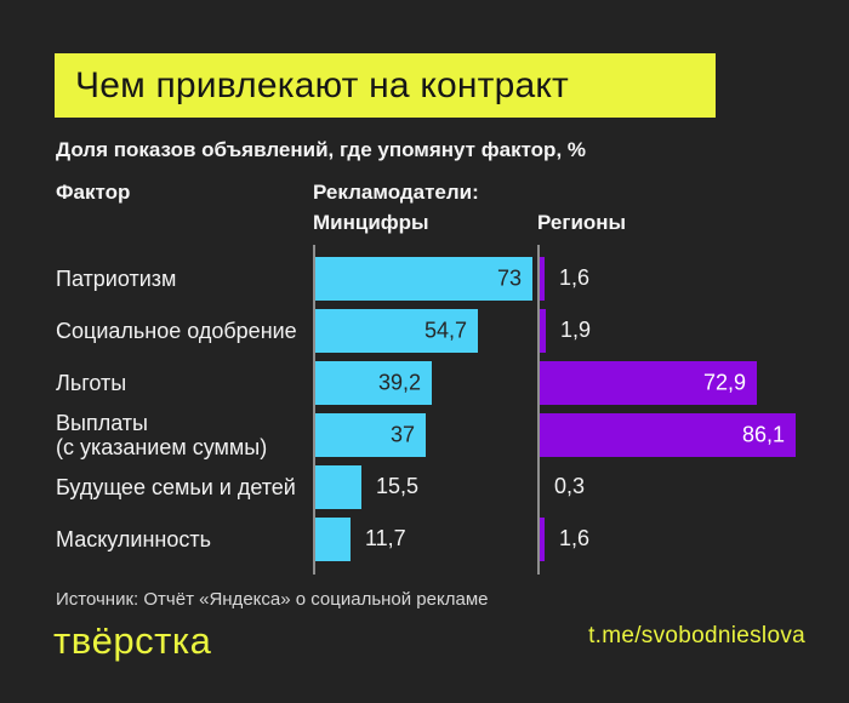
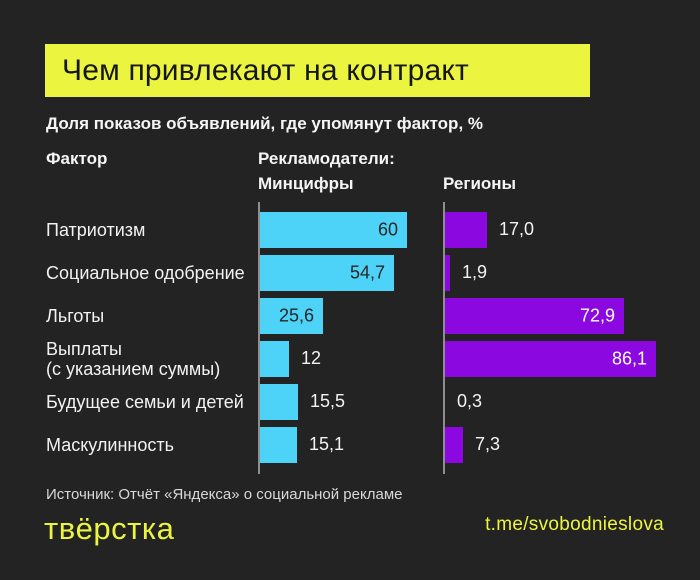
Минцифры/Патриотизм: 73 -> 60
Регионы/Патриотизм: 1,6 -> 17,0
Минцифры/Льготы: 39,2 -> 25,6
Минцифры/Выплаты (с указанием суммы): 37 -> 12
Минцифры/Маскулинность: 11,7 -> 15,1
Регионы/Маскулинность: 1,6 -> 7,3
